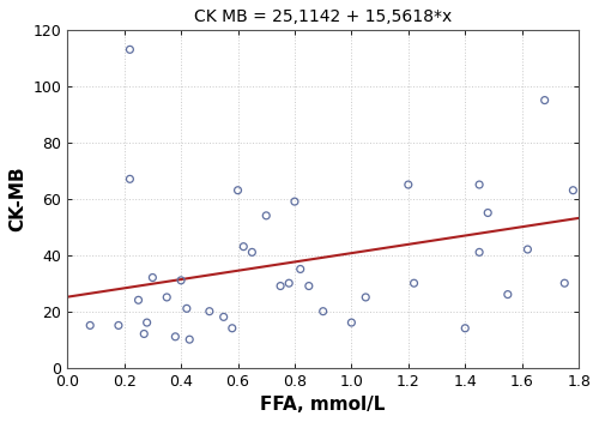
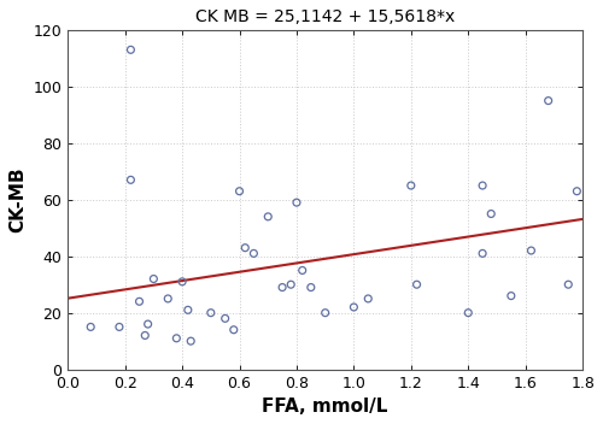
1.0: 16 -> 22
1.4: 14 -> 20
